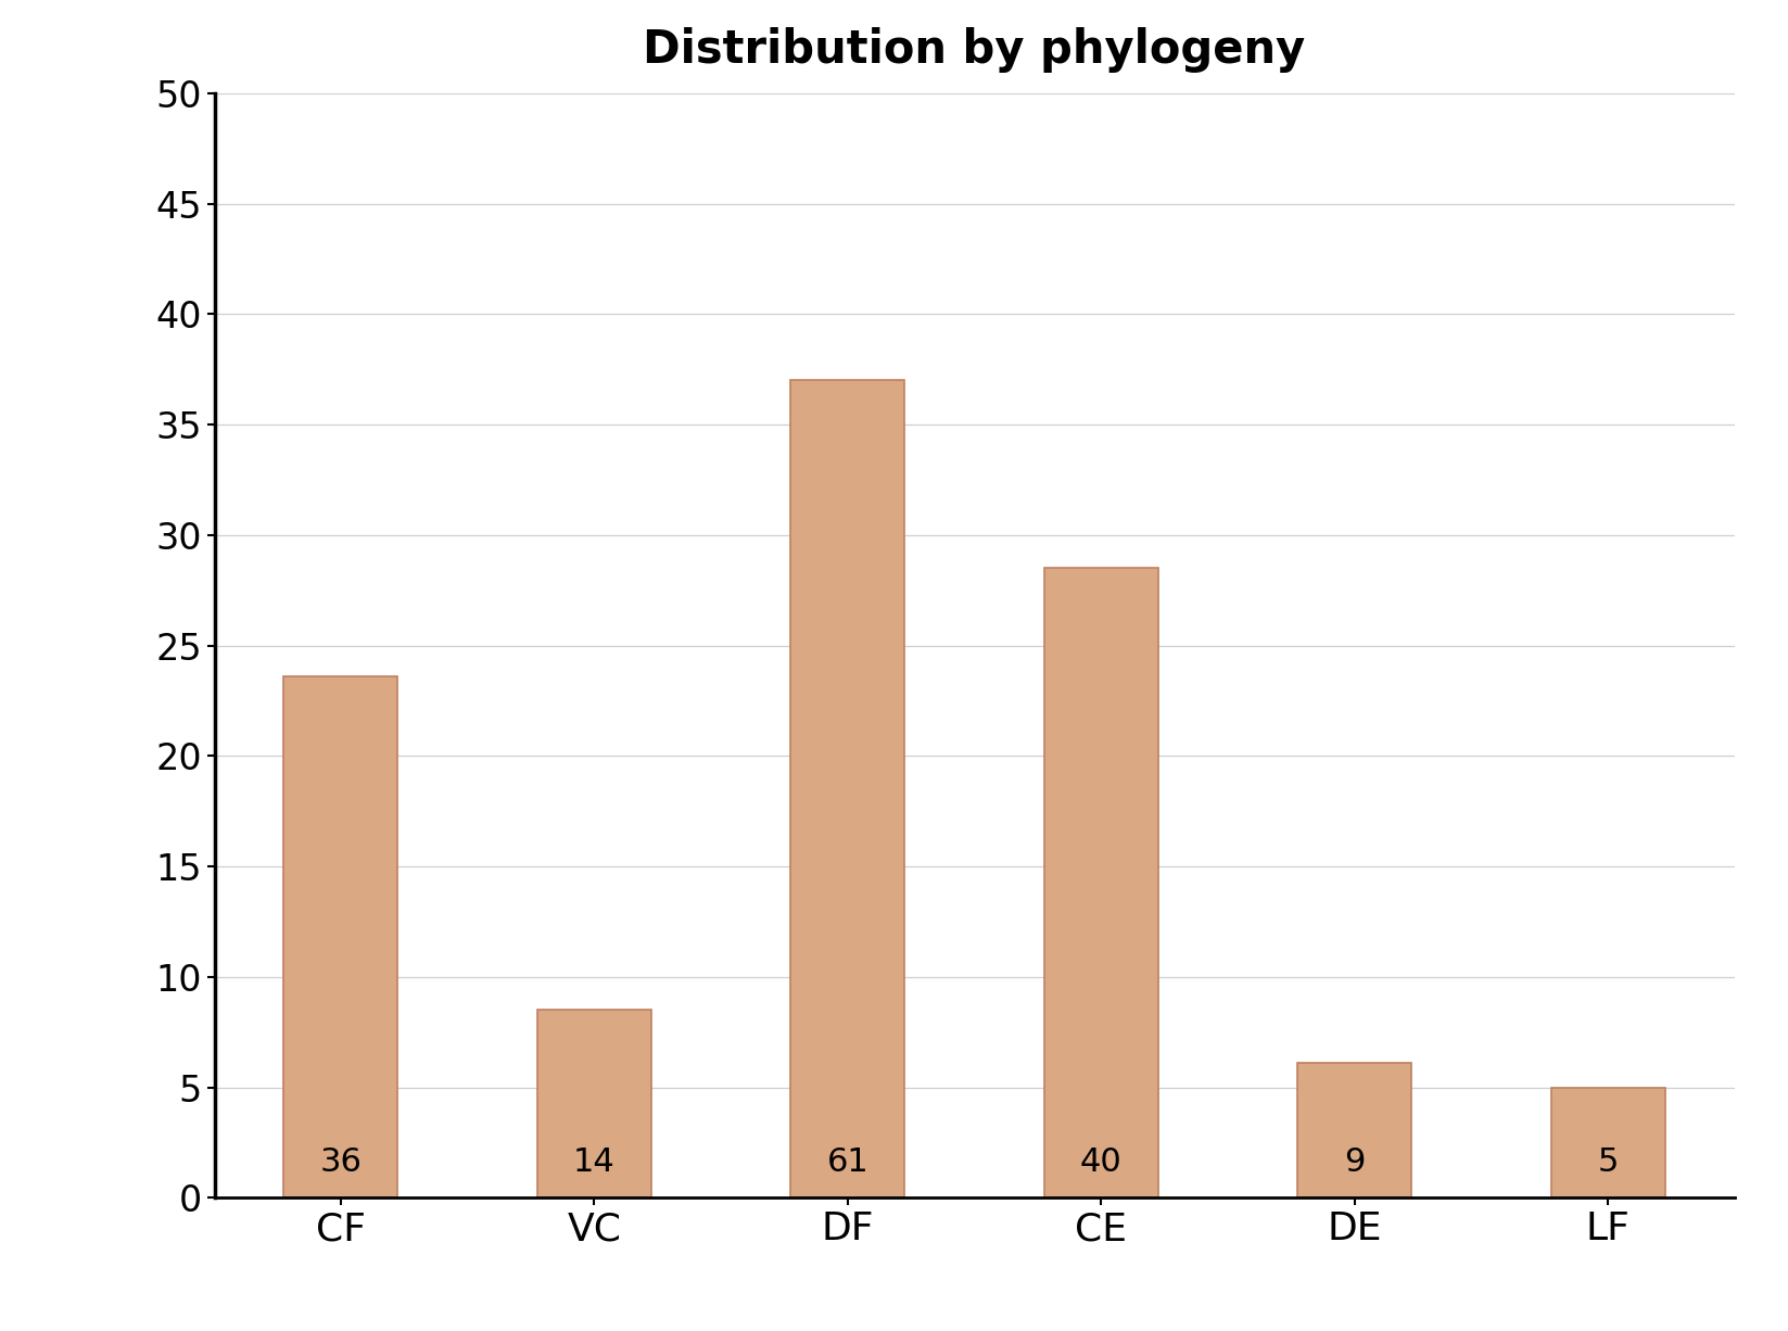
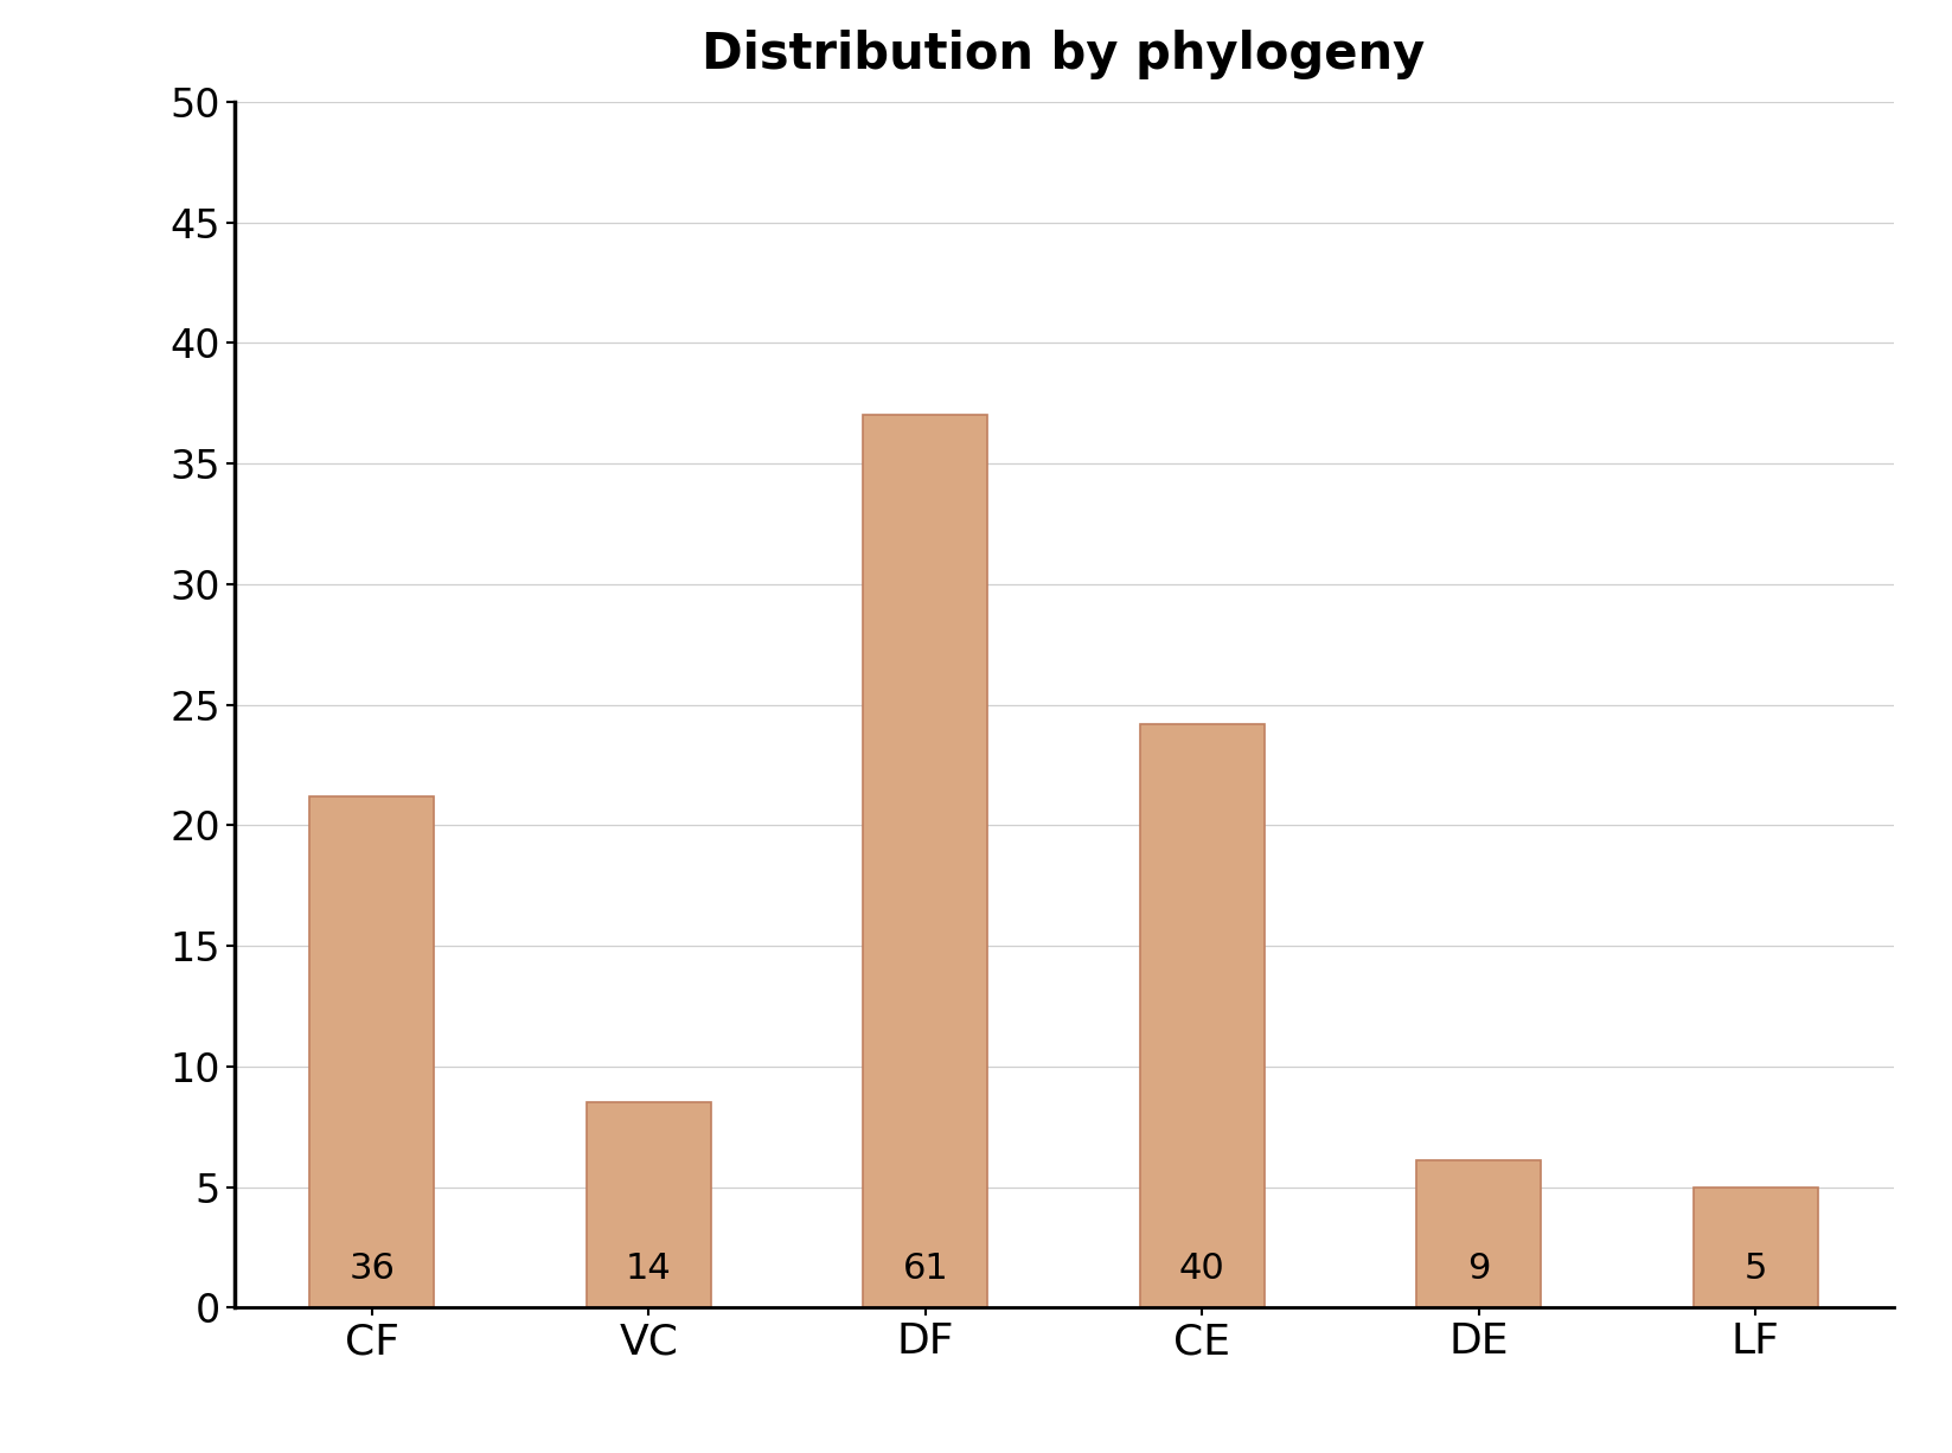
CF: 23.6 -> 21.2
CE: 28.5 -> 24.2
